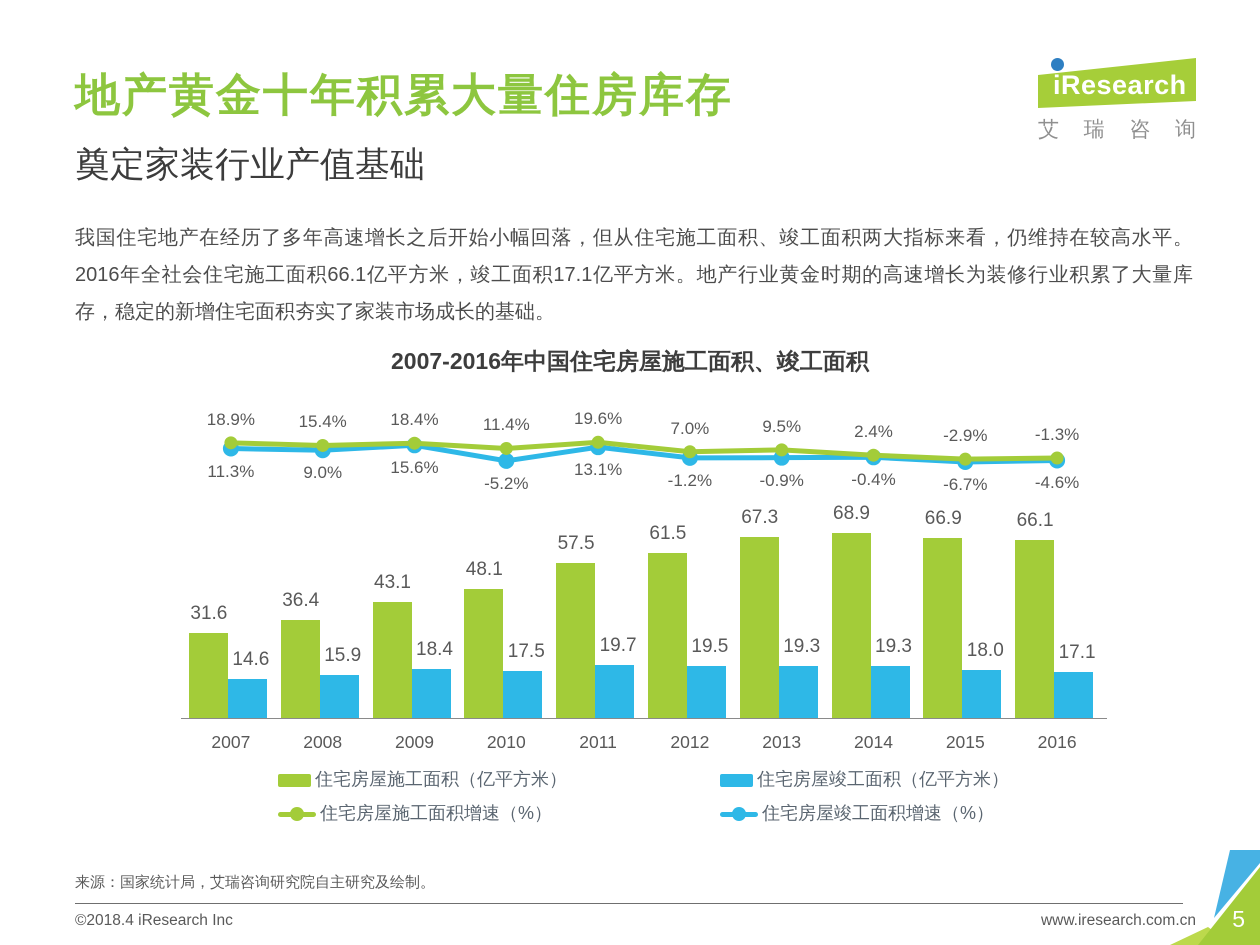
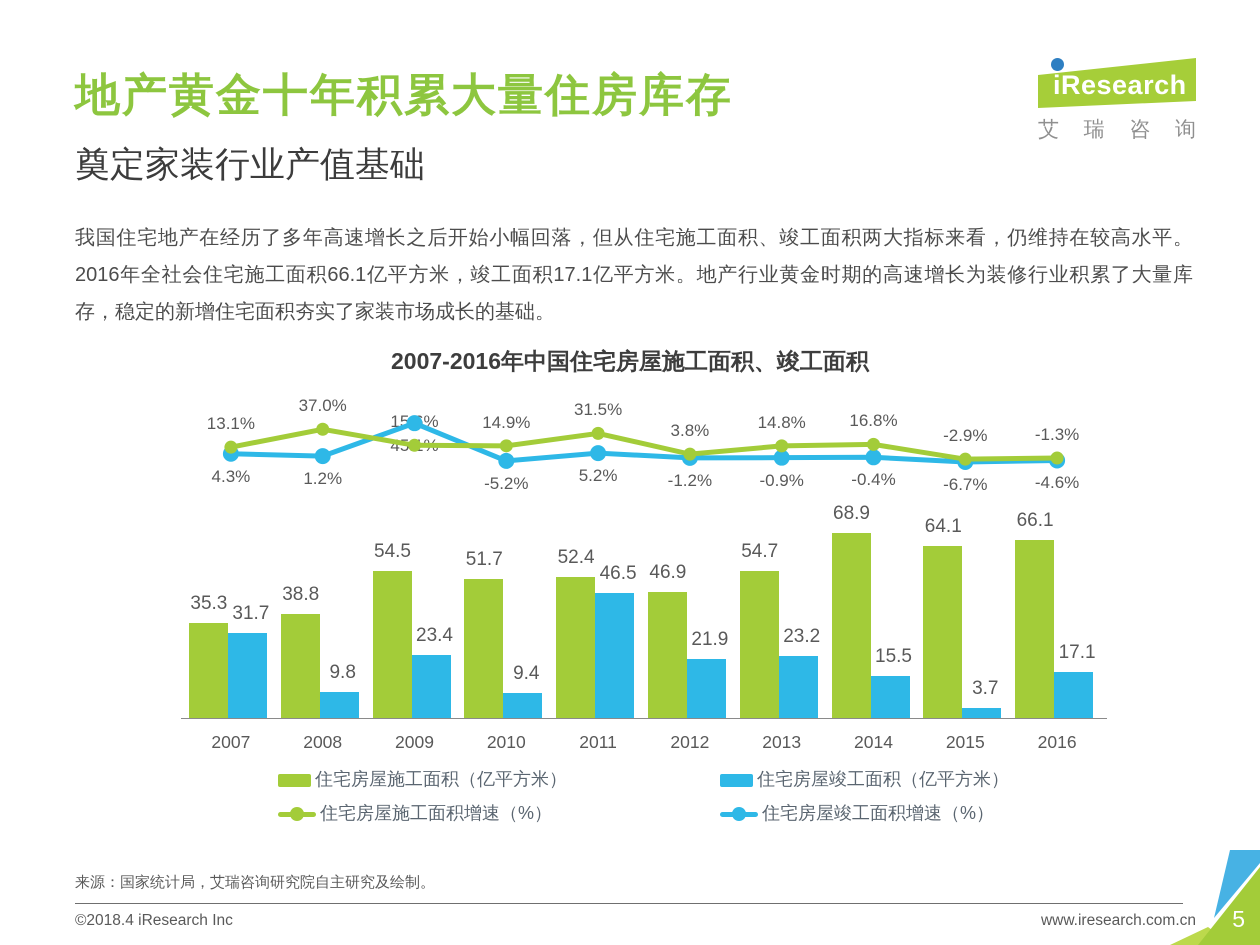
住宅房屋施工面积（亿平方米）/2007: 31.6 -> 35.3
住宅房屋竣工面积（亿平方米）/2007: 14.6 -> 31.7
住宅房屋施工面积增速（%）/2007: 18.9% -> 13.1%
住宅房屋竣工面积增速（%）/2007: 11.3% -> 4.3%
住宅房屋施工面积（亿平方米）/2008: 36.4 -> 38.8
住宅房屋竣工面积（亿平方米）/2008: 15.9 -> 9.8
住宅房屋施工面积增速（%）/2008: 15.4% -> 37.0%
住宅房屋竣工面积增速（%）/2008: 9.0% -> 1.2%
住宅房屋施工面积（亿平方米）/2009: 43.1 -> 54.5
住宅房屋竣工面积（亿平方米）/2009: 18.4 -> 23.4
住宅房屋施工面积增速（%）/2009: 18.4% -> 15.6%
住宅房屋竣工面积增速（%）/2009: 15.6% -> 45.1%
住宅房屋施工面积（亿平方米）/2010: 48.1 -> 51.7
住宅房屋竣工面积（亿平方米）/2010: 17.5 -> 9.4
住宅房屋施工面积增速（%）/2010: 11.4% -> 14.9%
住宅房屋施工面积（亿平方米）/2011: 57.5 -> 52.4
住宅房屋竣工面积（亿平方米）/2011: 19.7 -> 46.5
住宅房屋施工面积增速（%）/2011: 19.6% -> 31.5%
住宅房屋竣工面积增速（%）/2011: 13.1% -> 5.2%
住宅房屋施工面积（亿平方米）/2012: 61.5 -> 46.9
住宅房屋竣工面积（亿平方米）/2012: 19.5 -> 21.9
住宅房屋施工面积增速（%）/2012: 7.0% -> 3.8%
住宅房屋施工面积（亿平方米）/2013: 67.3 -> 54.7
住宅房屋竣工面积（亿平方米）/2013: 19.3 -> 23.2
住宅房屋施工面积增速（%）/2013: 9.5% -> 14.8%
住宅房屋竣工面积（亿平方米）/2014: 19.3 -> 15.5
住宅房屋施工面积增速（%）/2014: 2.4% -> 16.8%
住宅房屋施工面积（亿平方米）/2015: 66.9 -> 64.1
住宅房屋竣工面积（亿平方米）/2015: 18.0 -> 3.7
